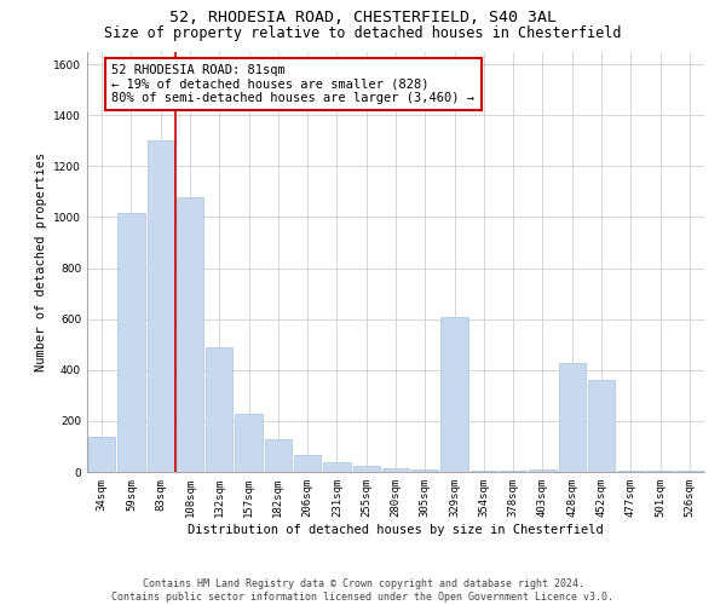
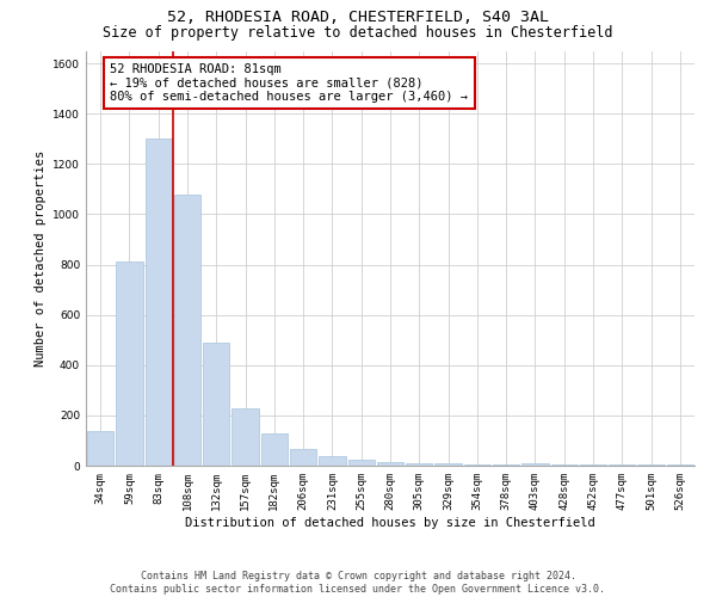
59sqm: 1015 -> 810
329sqm: 610 -> 8
428sqm: 425 -> 5
452sqm: 360 -> 5
